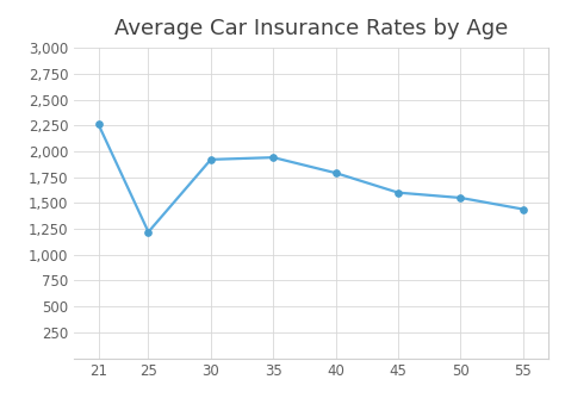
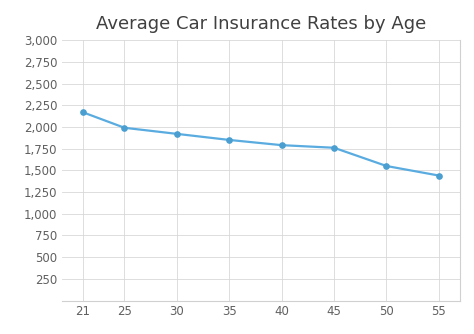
21: 2,260 -> 2,170
25: 1,220 -> 1,990
35: 1,940 -> 1,850
45: 1,600 -> 1,760
